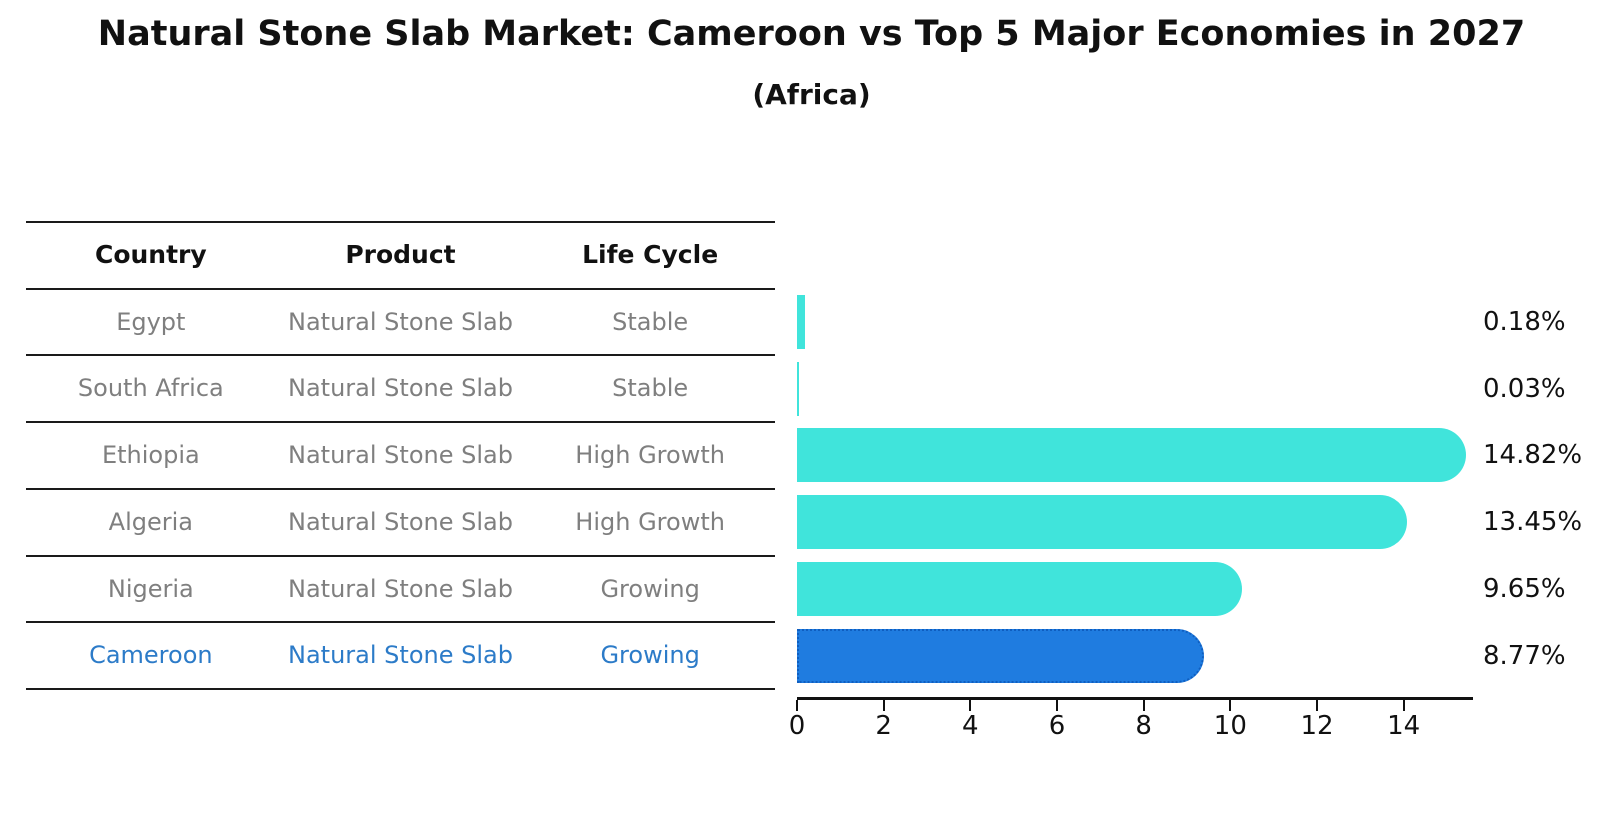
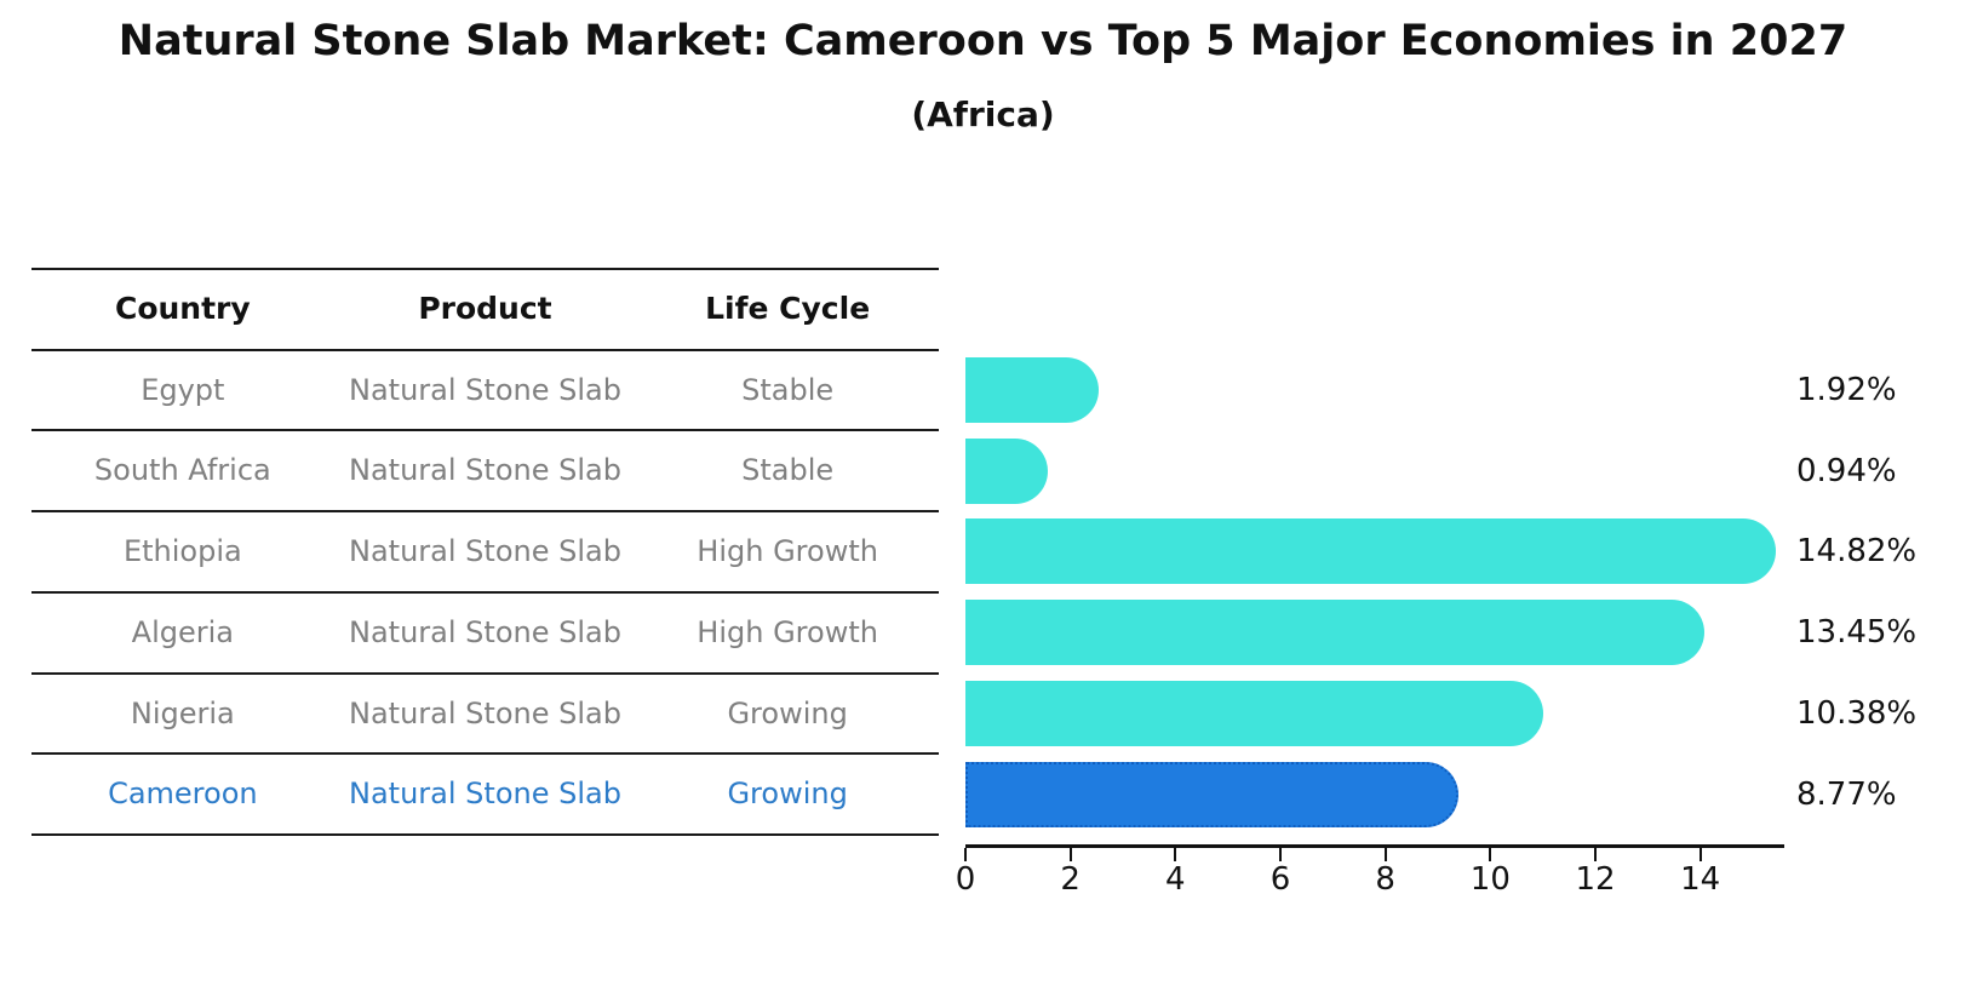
Egypt: 0.18% -> 1.92%
South Africa: 0.03% -> 0.94%
Nigeria: 9.65% -> 10.38%
